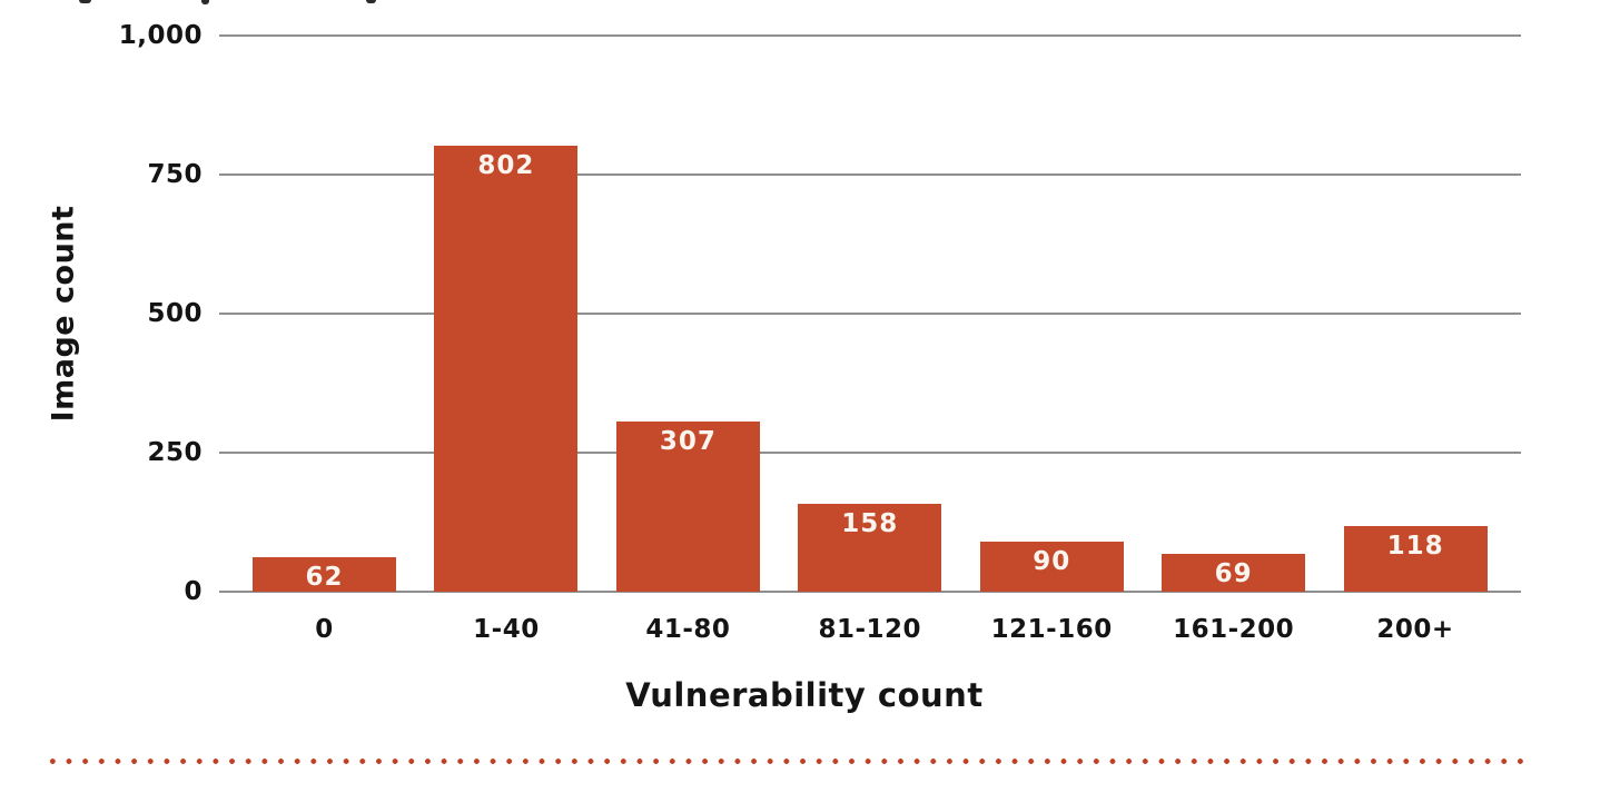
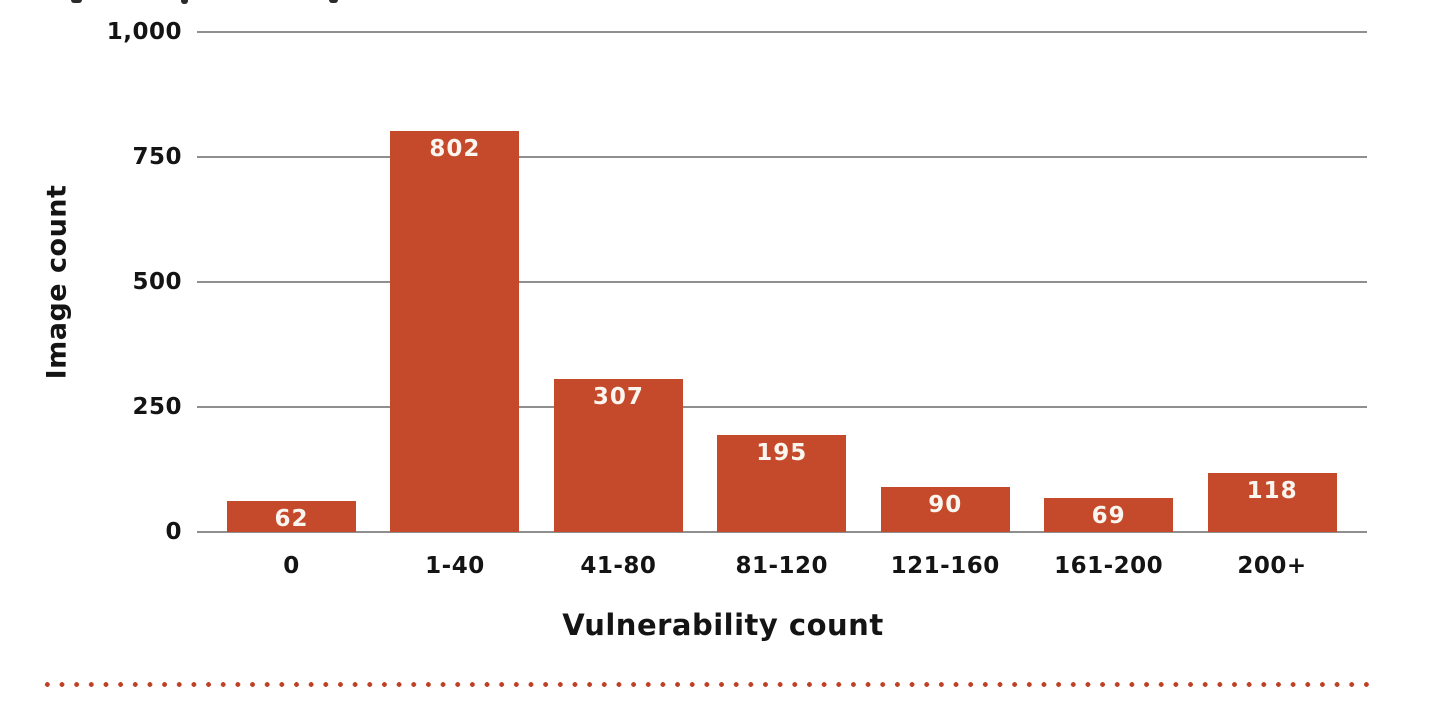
81-120: 158 -> 195
